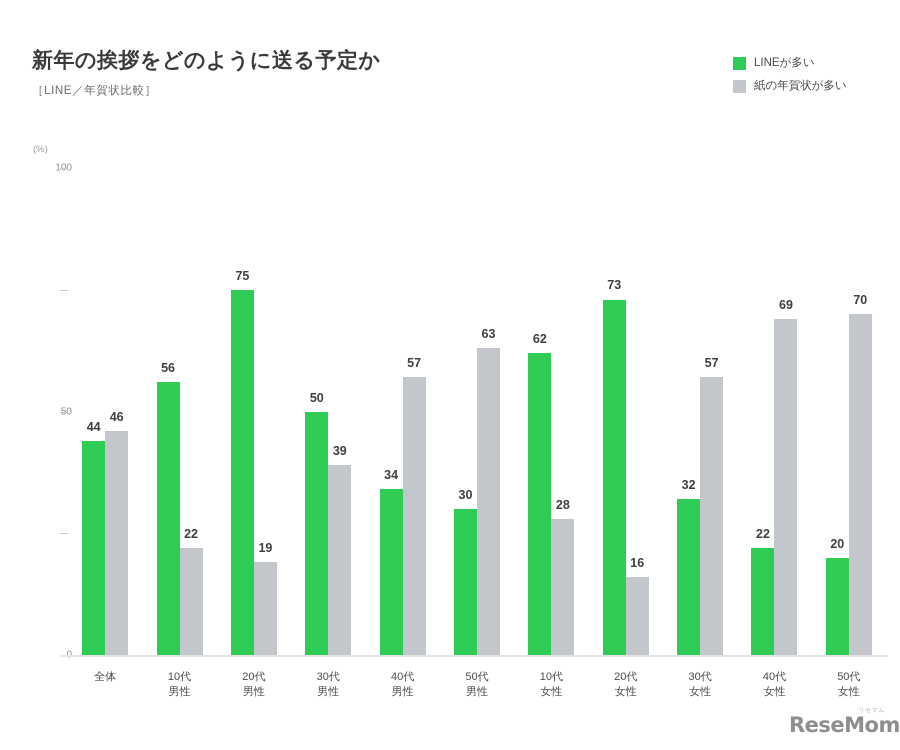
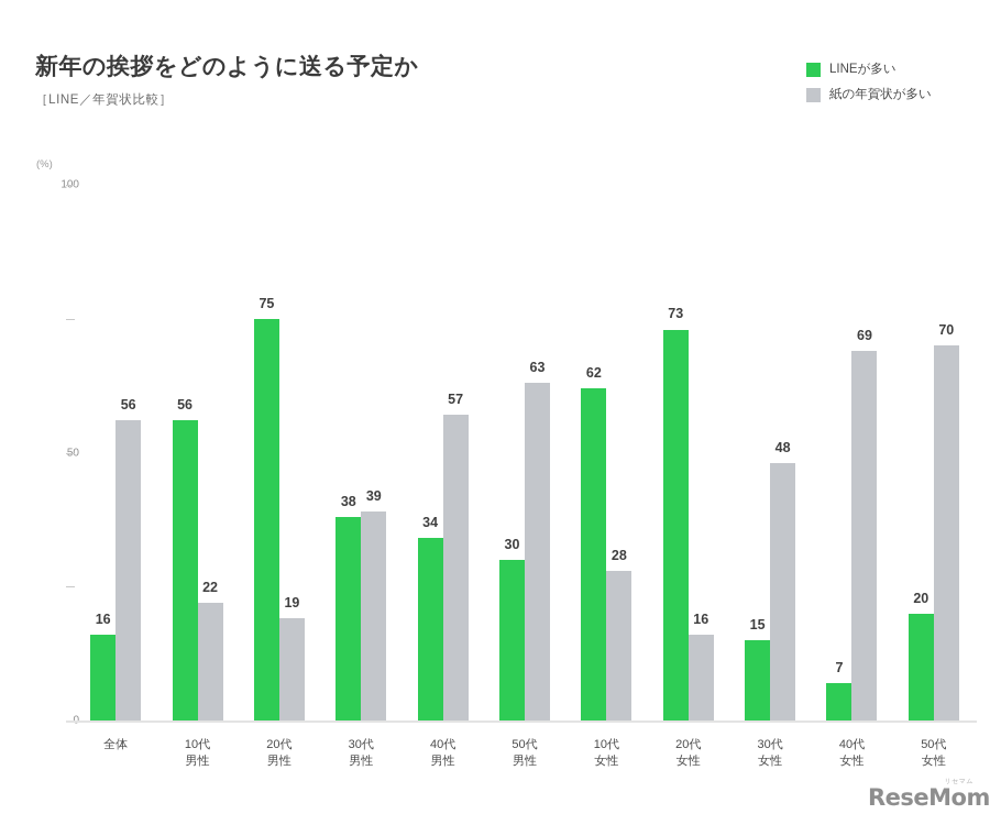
LINEが多い/全体: 44 -> 16
紙の年賀状が多い/全体: 46 -> 56
LINEが多い/30代 男性: 50 -> 38
LINEが多い/30代 女性: 32 -> 15
紙の年賀状が多い/30代 女性: 57 -> 48
LINEが多い/40代 女性: 22 -> 7
